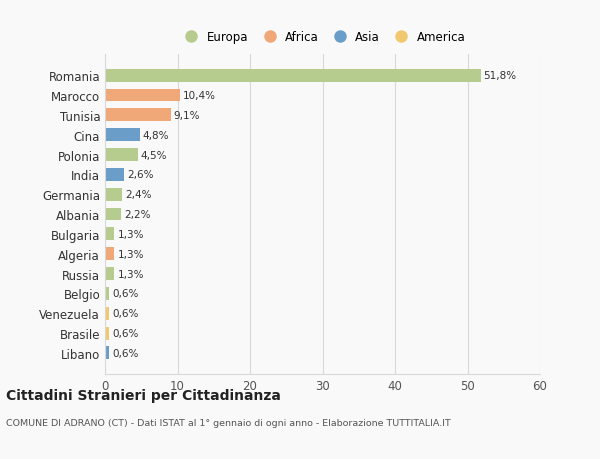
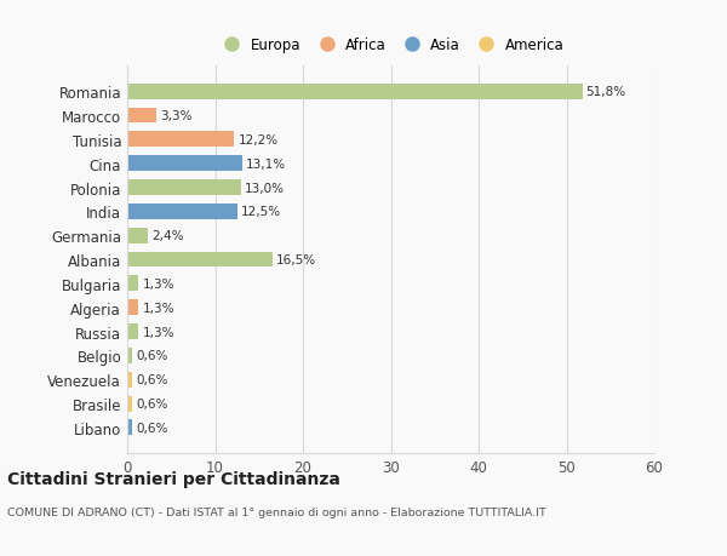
Marocco: 10,4% -> 3,3%
Tunisia: 9,1% -> 12,2%
Cina: 4,8% -> 13,1%
Polonia: 4,5% -> 13,0%
India: 2,6% -> 12,5%
Albania: 2,2% -> 16,5%
